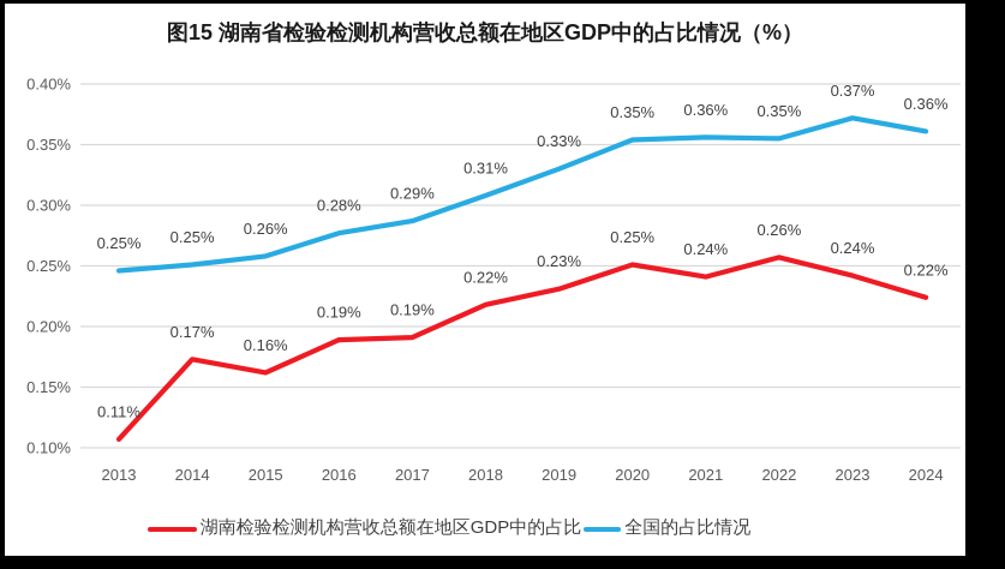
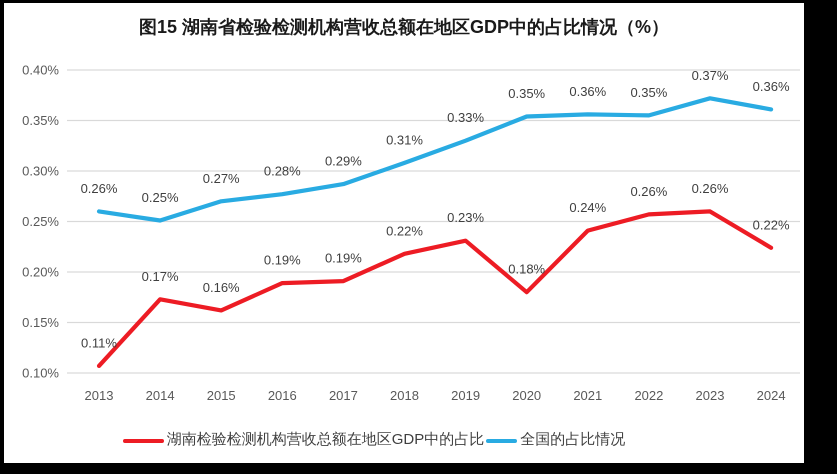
全国的占比情况/2013: 0.25% -> 0.26%
全国的占比情况/2015: 0.26% -> 0.27%
湖南检验检测机构营收总额在地区GDP中的占比/2020: 0.25% -> 0.18%
湖南检验检测机构营收总额在地区GDP中的占比/2023: 0.24% -> 0.26%
